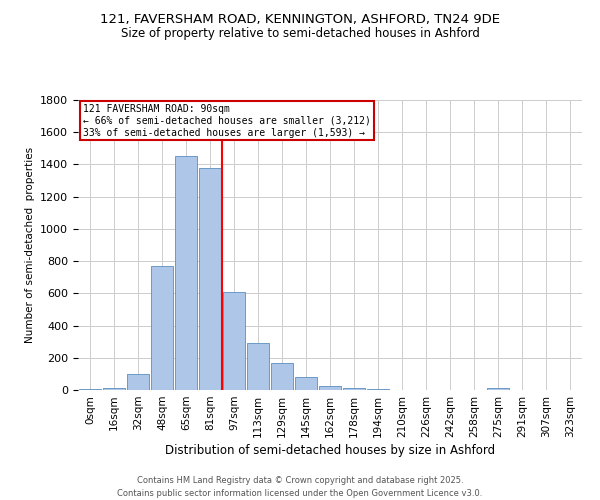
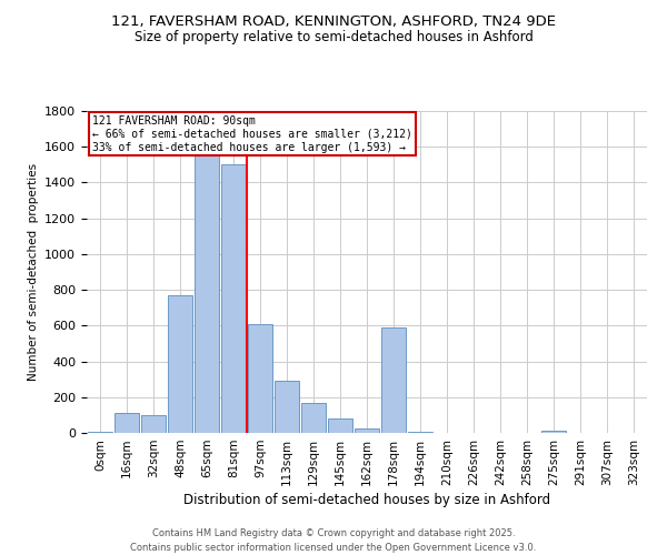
16sqm: 10 -> 110
65sqm: 1450 -> 1550
81sqm: 1380 -> 1500
178sqm: 20 -> 590
